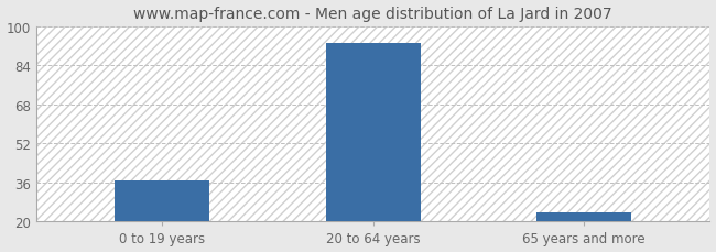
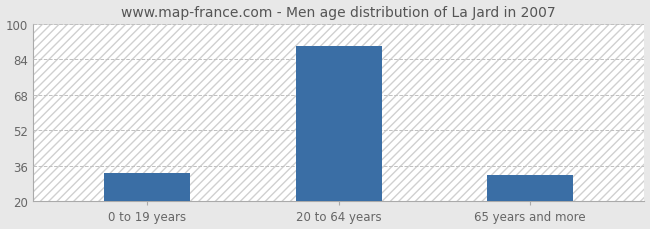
0 to 19 years: 37 -> 33
20 to 64 years: 93 -> 90
65 years and more: 24 -> 32
